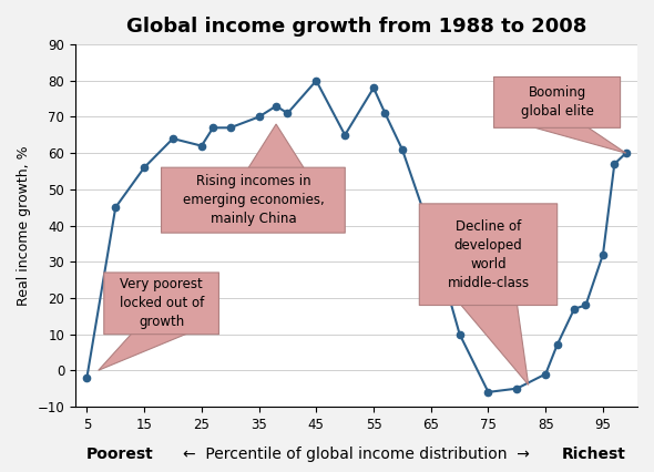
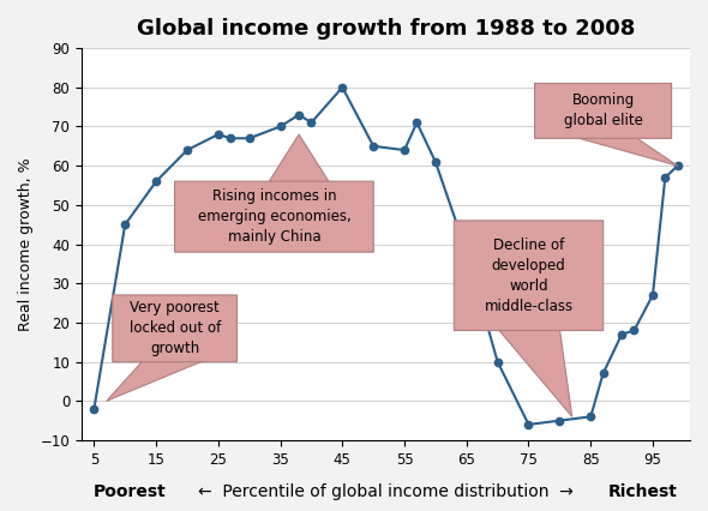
25: 62 -> 68
55: 78 -> 64
85: -1 -> -4
95: 32 -> 27
